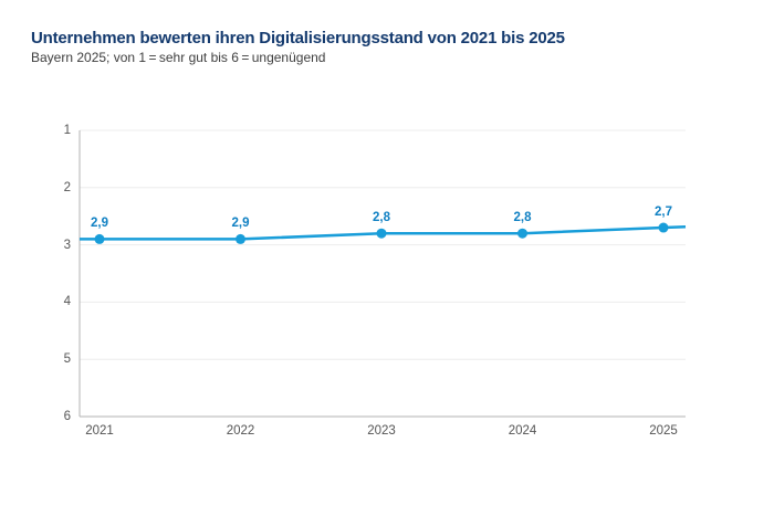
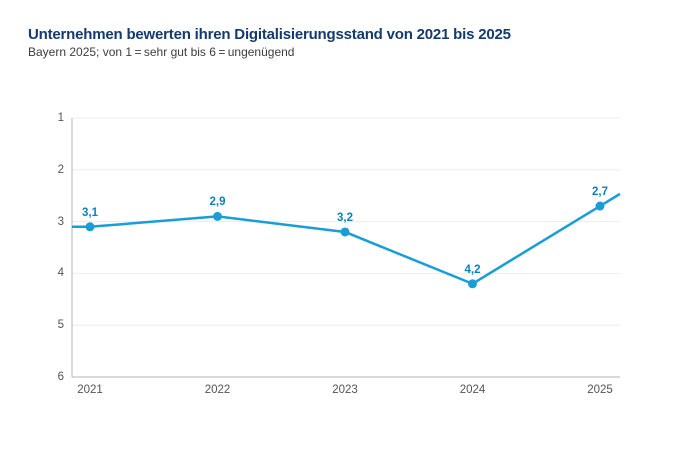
2021: 2,9 -> 3,1
2023: 2,8 -> 3,2
2024: 2,8 -> 4,2
